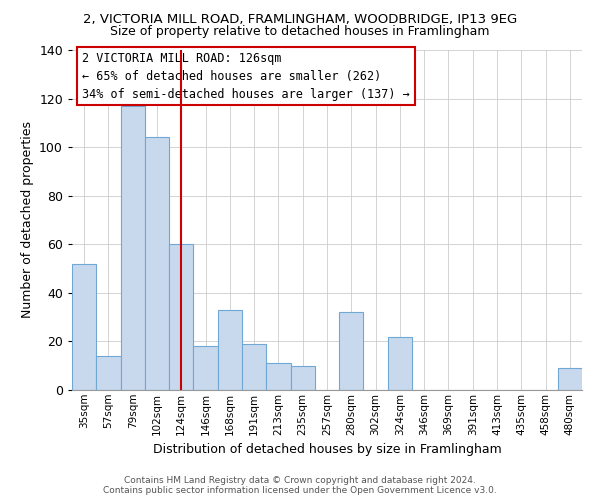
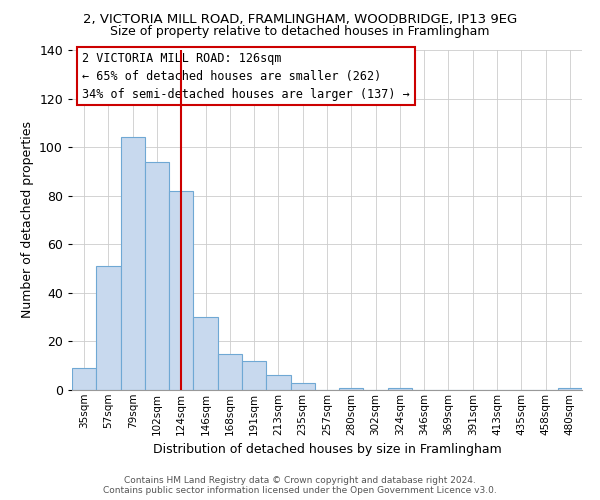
35sqm: 52 -> 9
57sqm: 14 -> 51
79sqm: 117 -> 104
102sqm: 104 -> 94
124sqm: 60 -> 82
146sqm: 18 -> 30
168sqm: 33 -> 15
191sqm: 19 -> 12
213sqm: 11 -> 6
235sqm: 10 -> 3
280sqm: 32 -> 1
324sqm: 22 -> 1
480sqm: 9 -> 1
